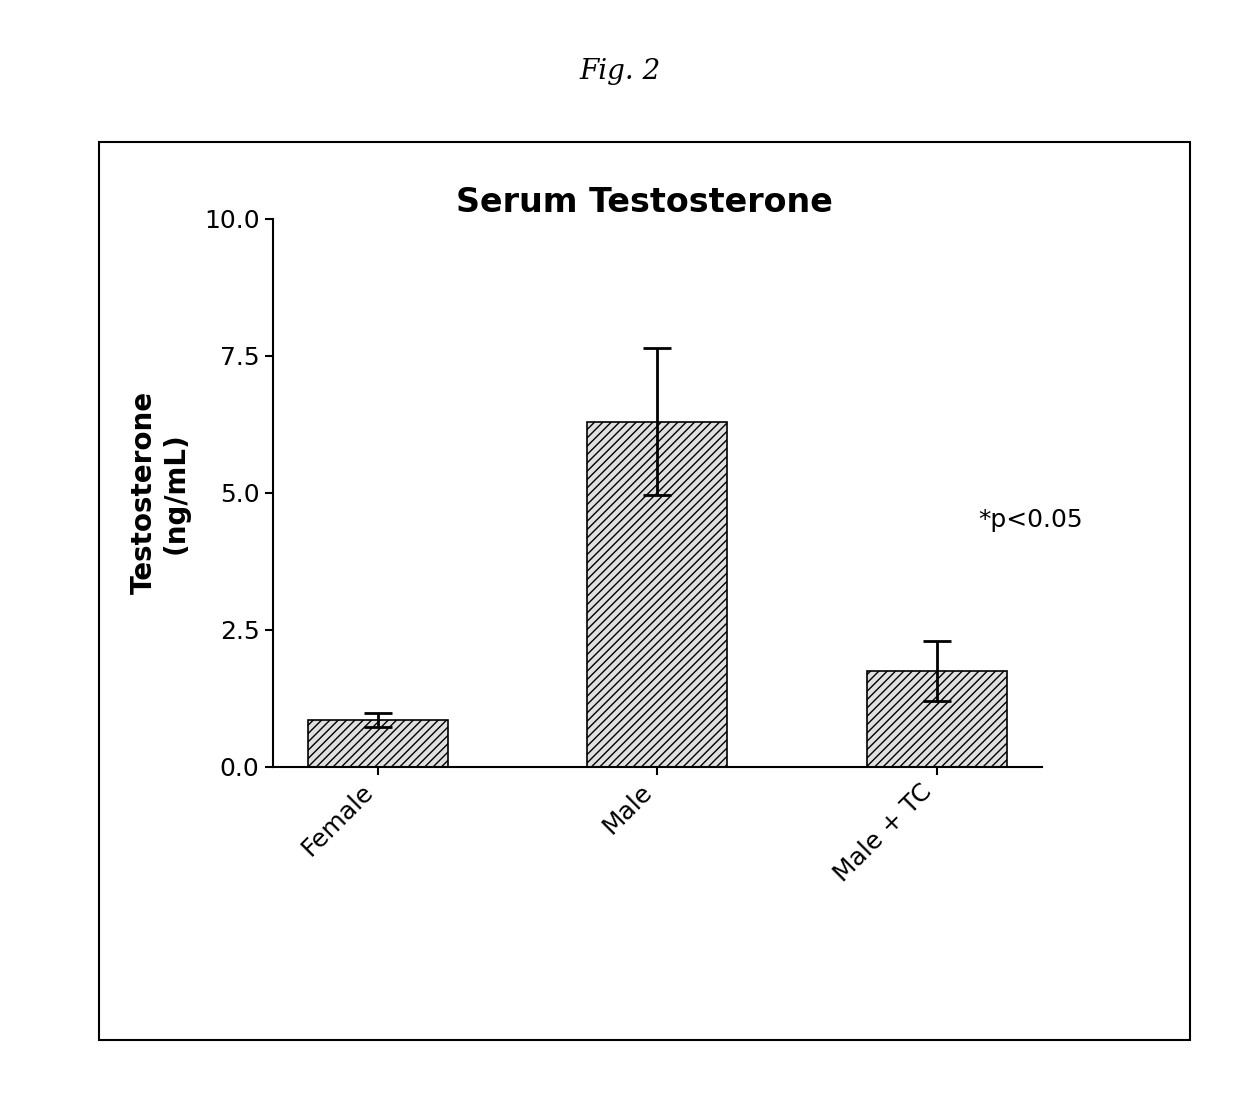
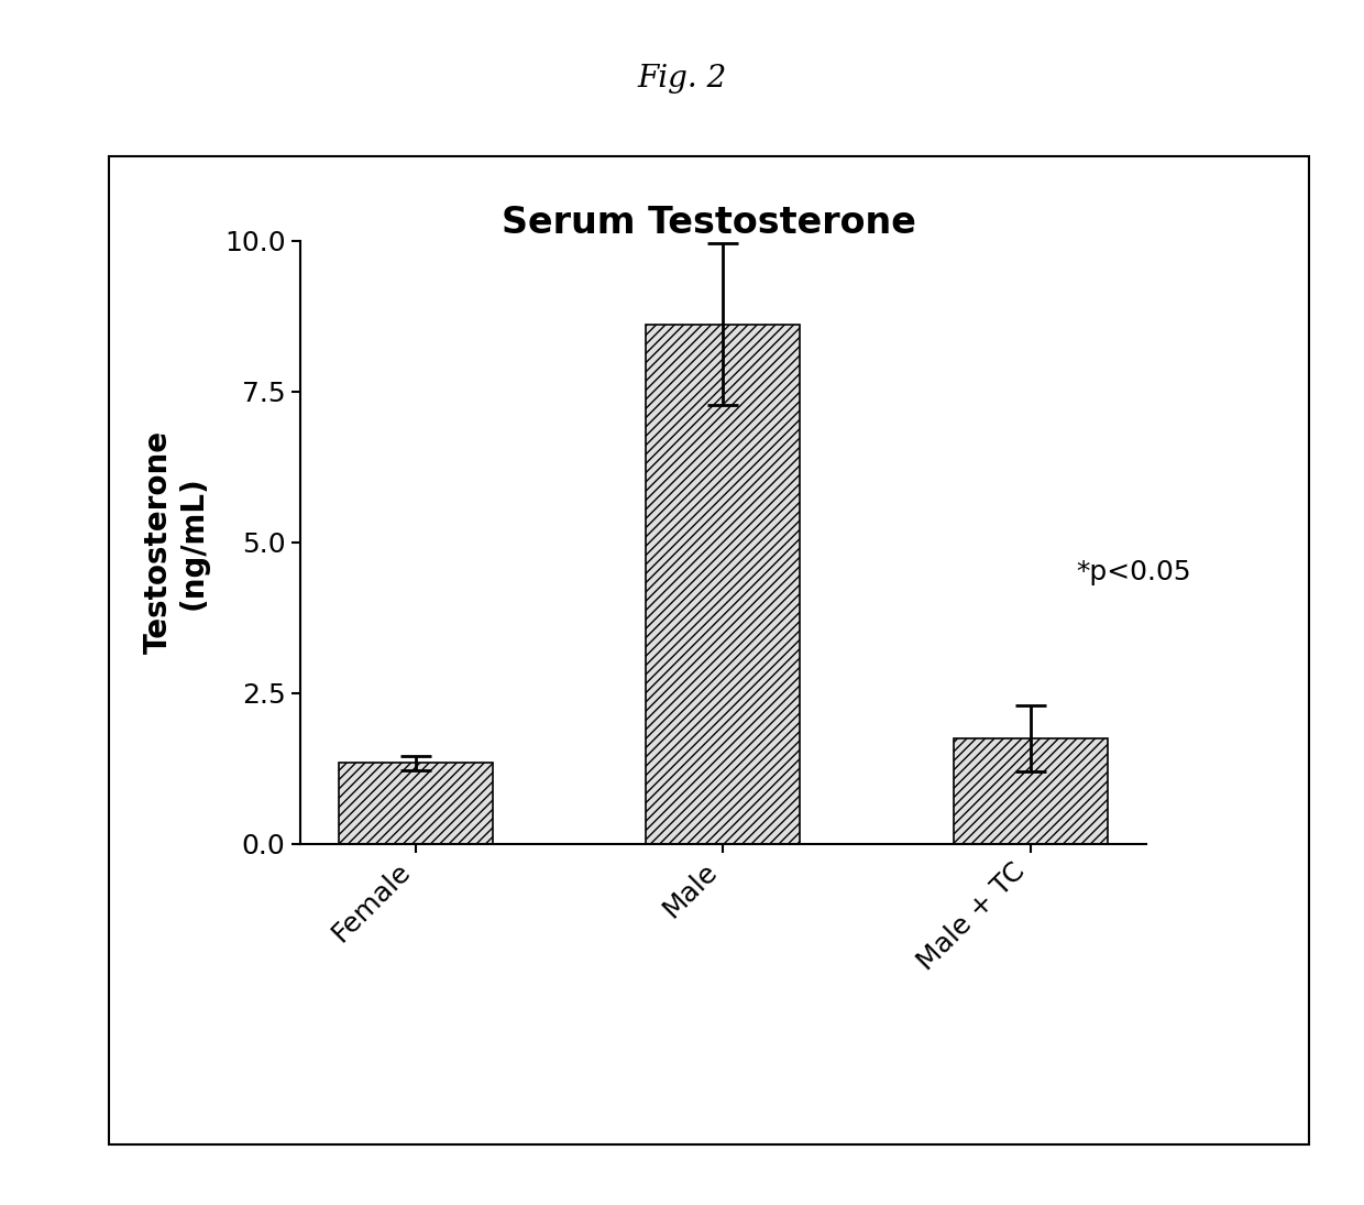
Female: 0.85 -> 1.34
Male: 6.30 -> 8.62
